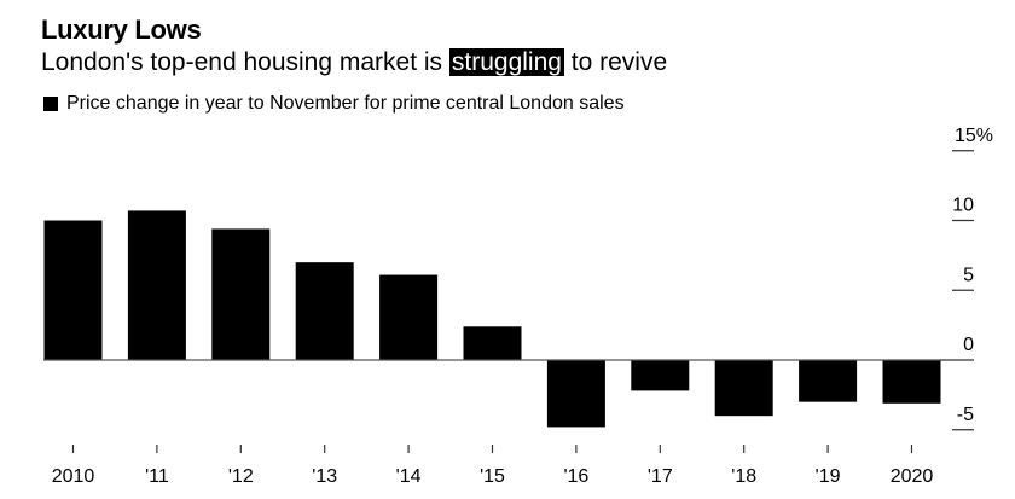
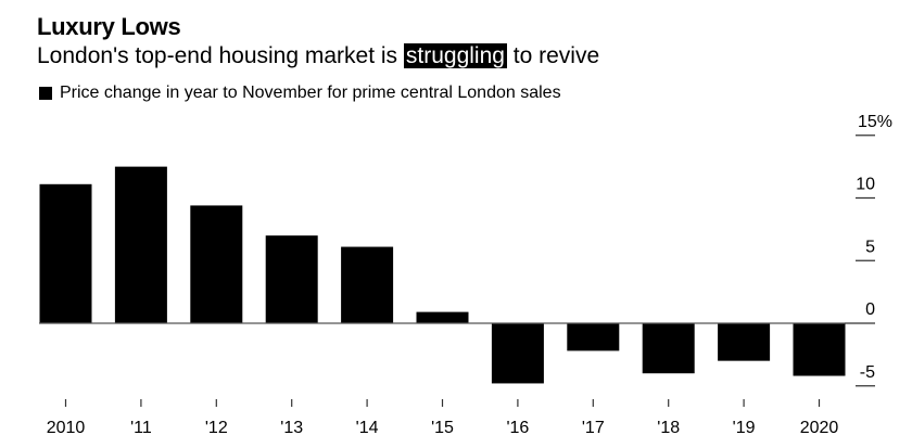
2010: 10.0 -> 11.1
'11: 10.7 -> 12.5
'15: 2.4 -> 0.9
2020: -3.1 -> -4.2
